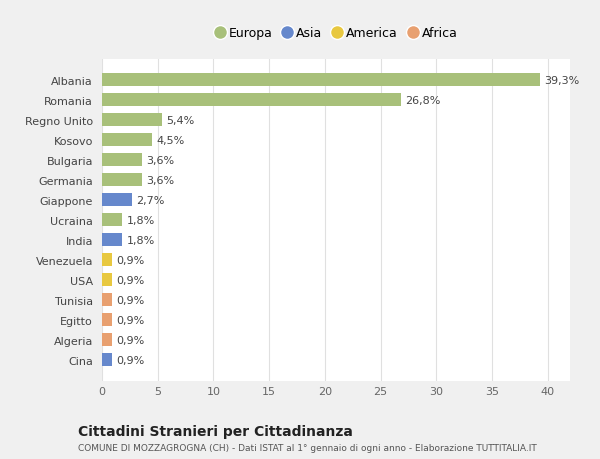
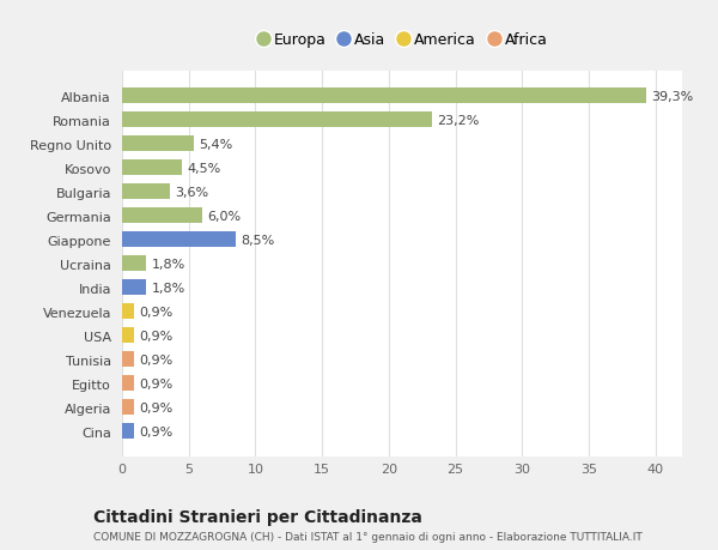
Romania: 26,8% -> 23,2%
Germania: 3,6% -> 6,0%
Giappone: 2,7% -> 8,5%
